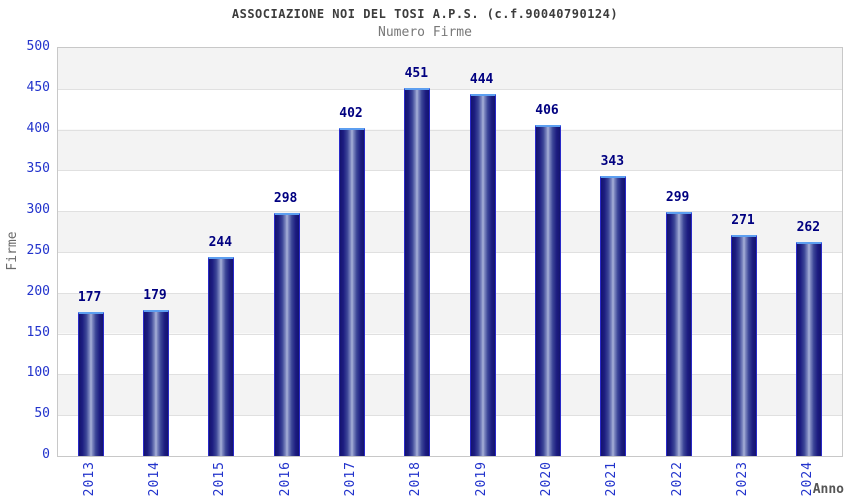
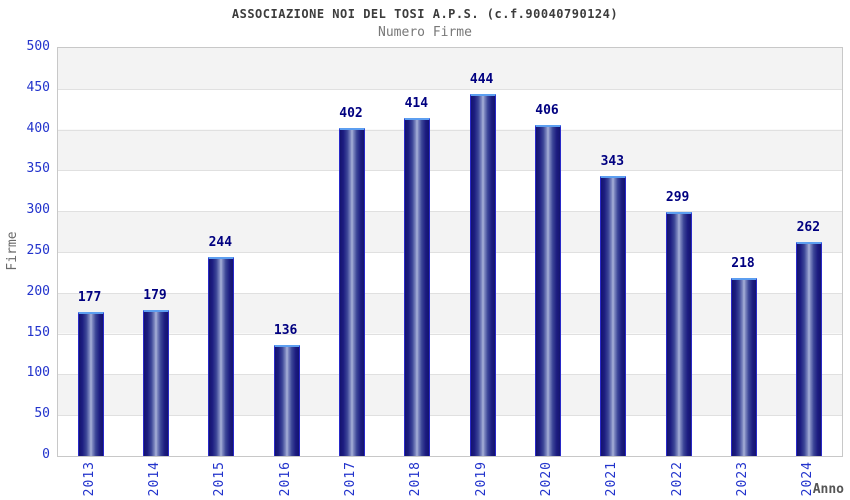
2016: 298 -> 136
2018: 451 -> 414
2023: 271 -> 218
